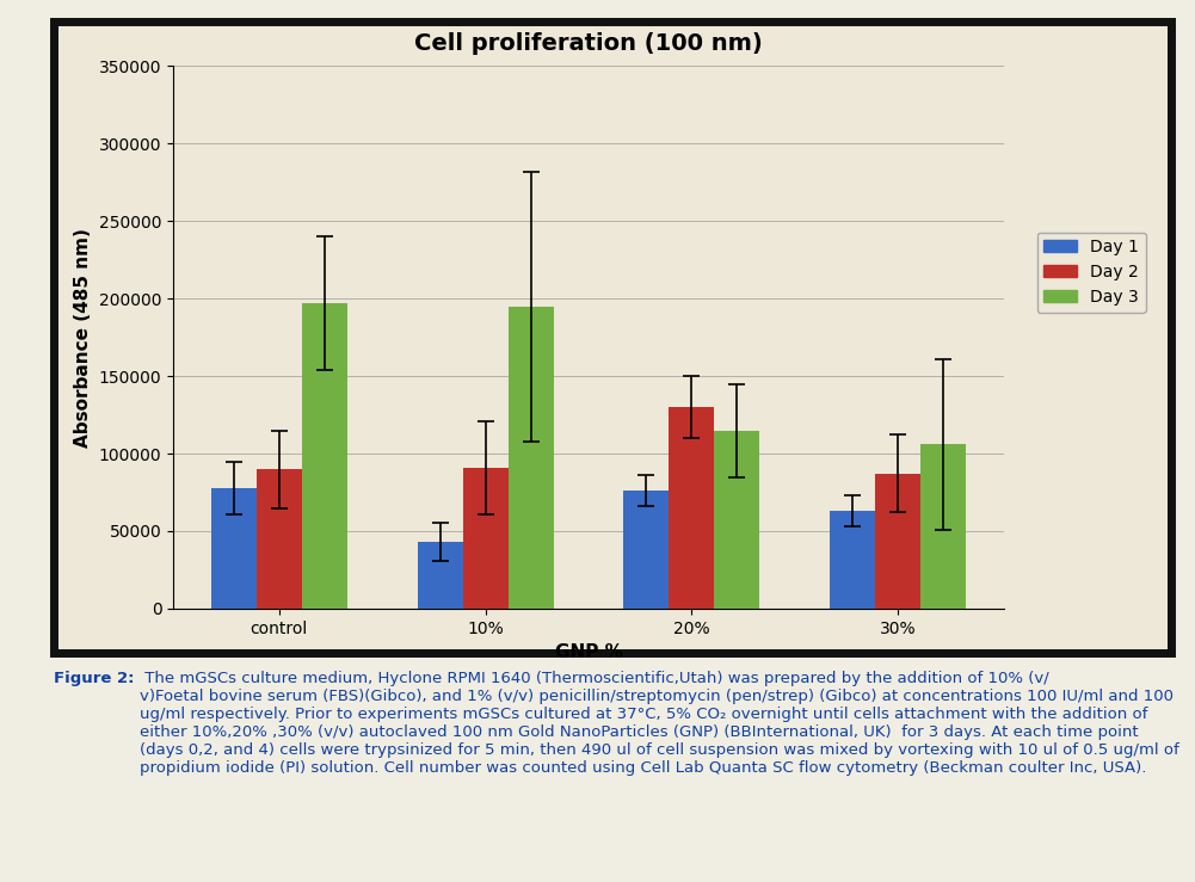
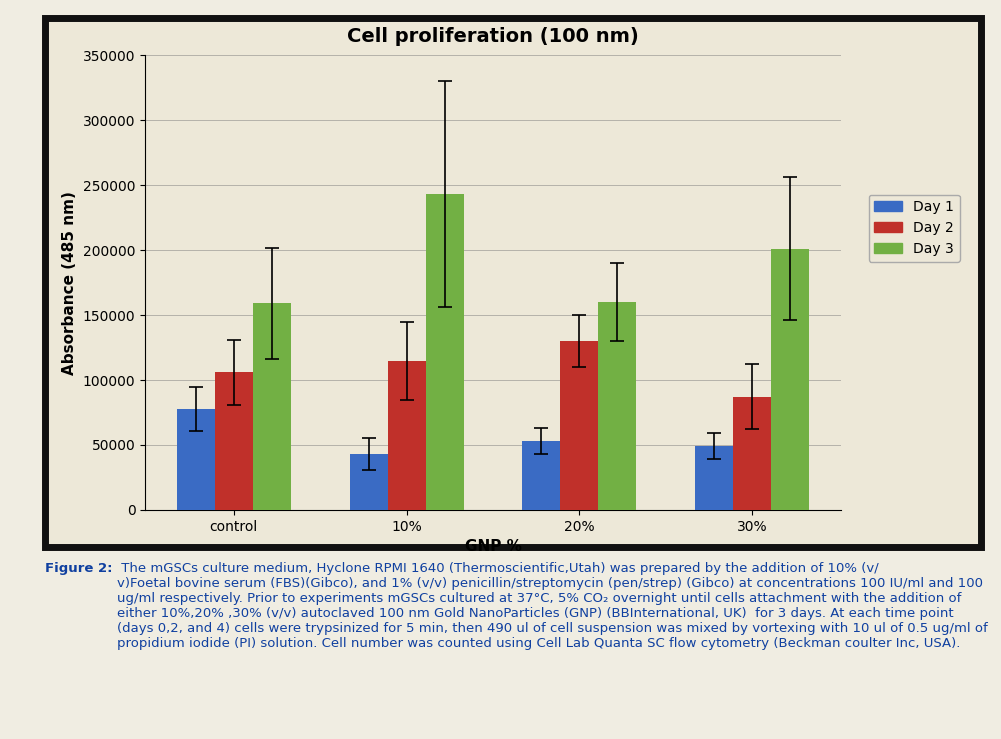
Day 2/control: 90000 -> 106000
Day 3/control: 197000 -> 159000
Day 2/10%: 91000 -> 115000
Day 3/10%: 195000 -> 243000
Day 1/20%: 76000 -> 53000
Day 3/20%: 115000 -> 160000
Day 1/30%: 63000 -> 49000
Day 3/30%: 106000 -> 201000
